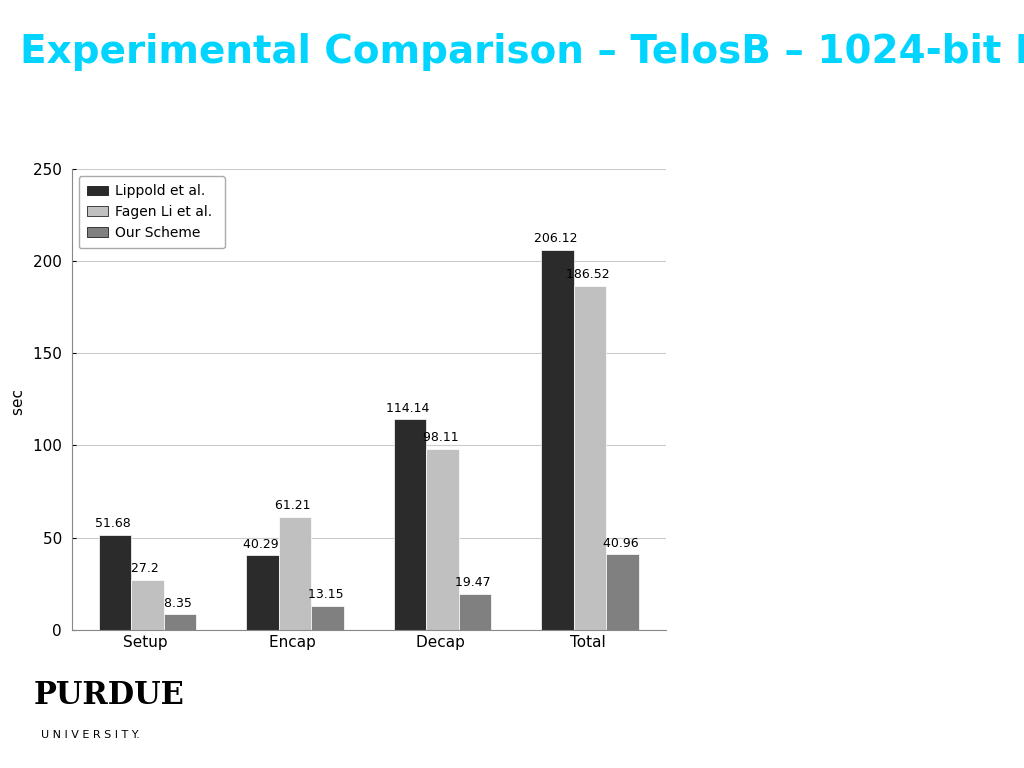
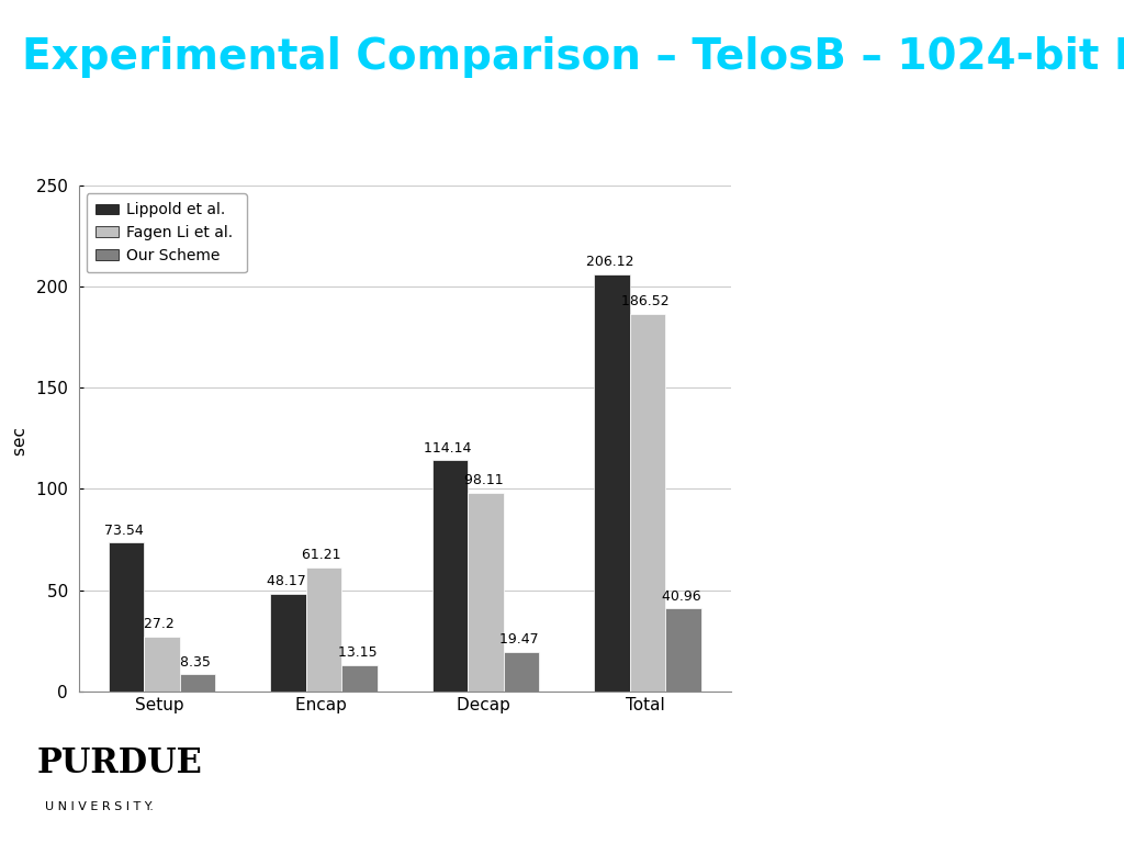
Lippold et al./Setup: 51.68 -> 73.54
Lippold et al./Encap: 40.29 -> 48.17
